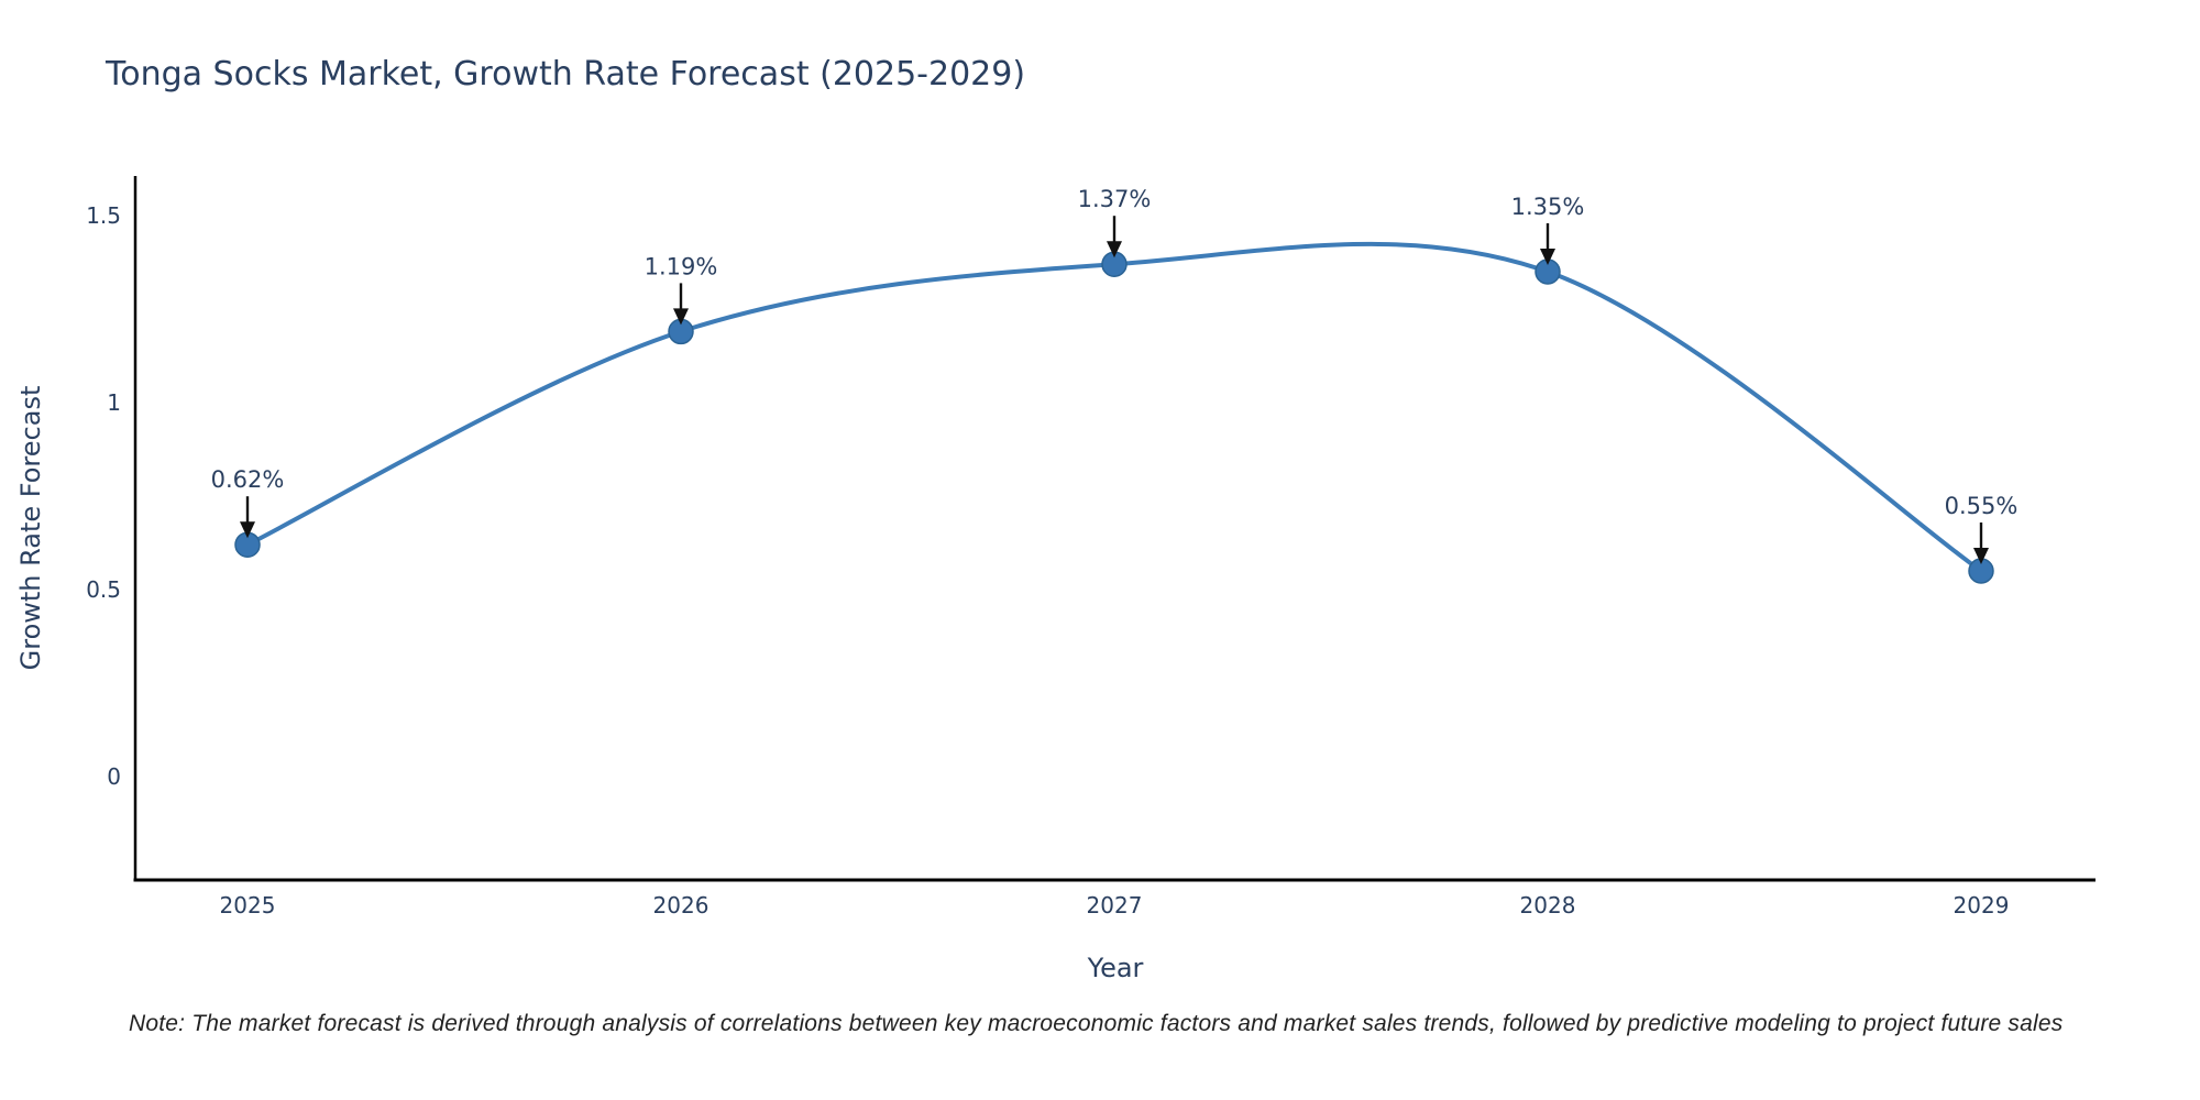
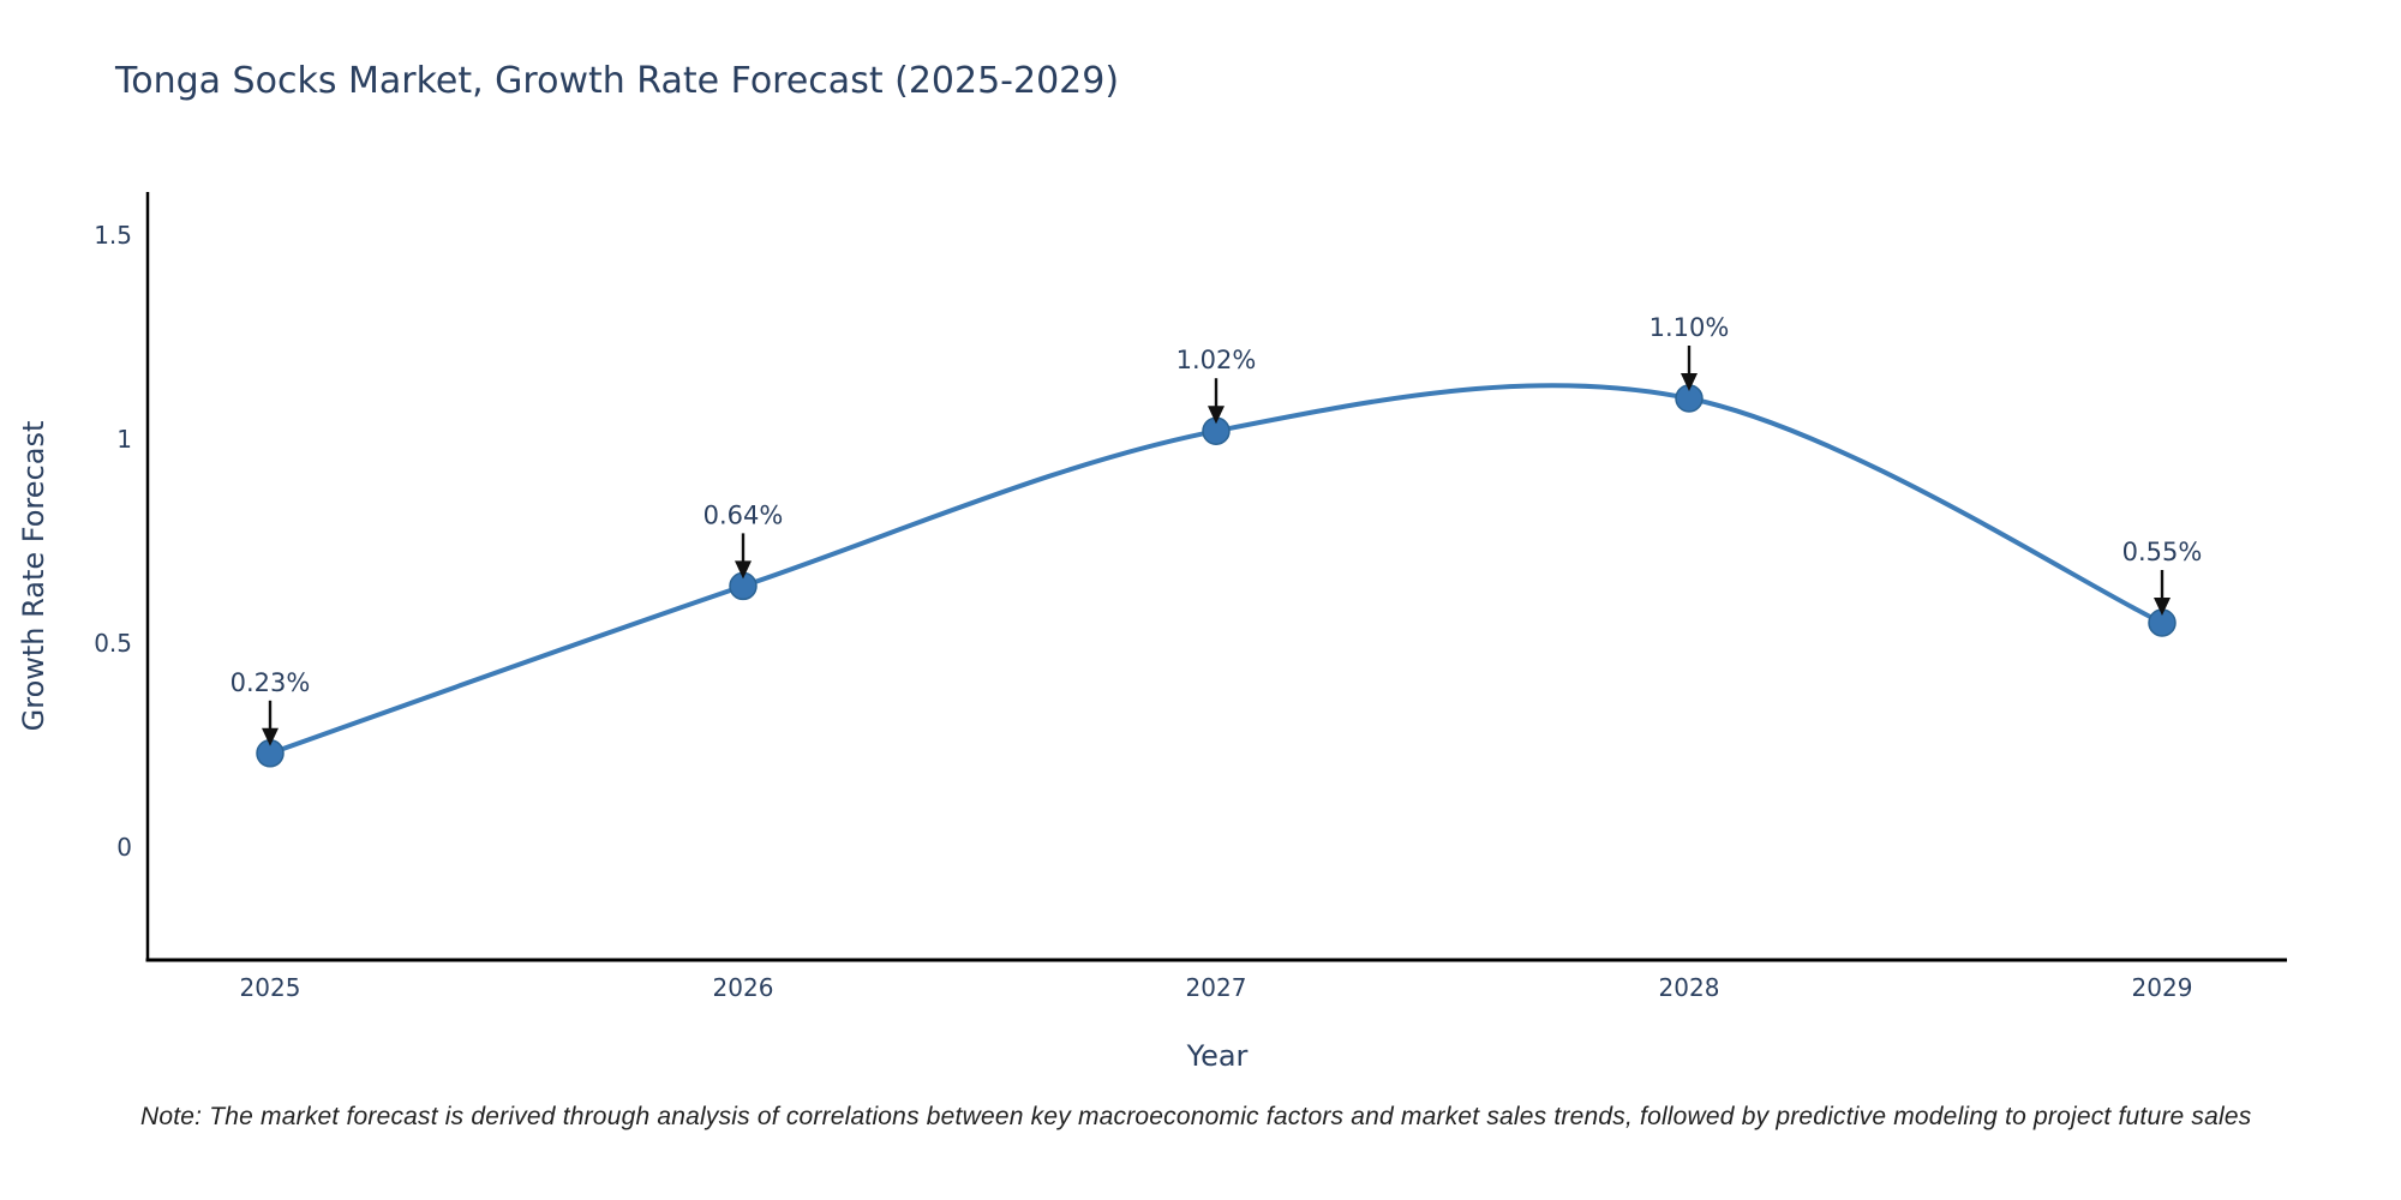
2025: 0.62% -> 0.23%
2026: 1.19% -> 0.64%
2027: 1.37% -> 1.02%
2028: 1.35% -> 1.10%
